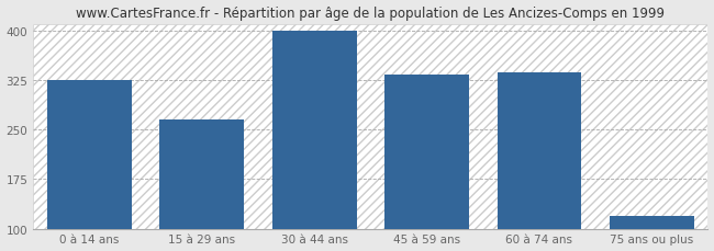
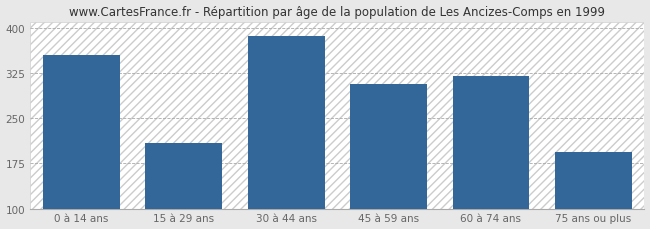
0 à 14 ans: 325 -> 354
15 à 29 ans: 265 -> 208
30 à 44 ans: 400 -> 386
45 à 59 ans: 333 -> 306
60 à 74 ans: 337 -> 320
75 ans ou plus: 120 -> 194
